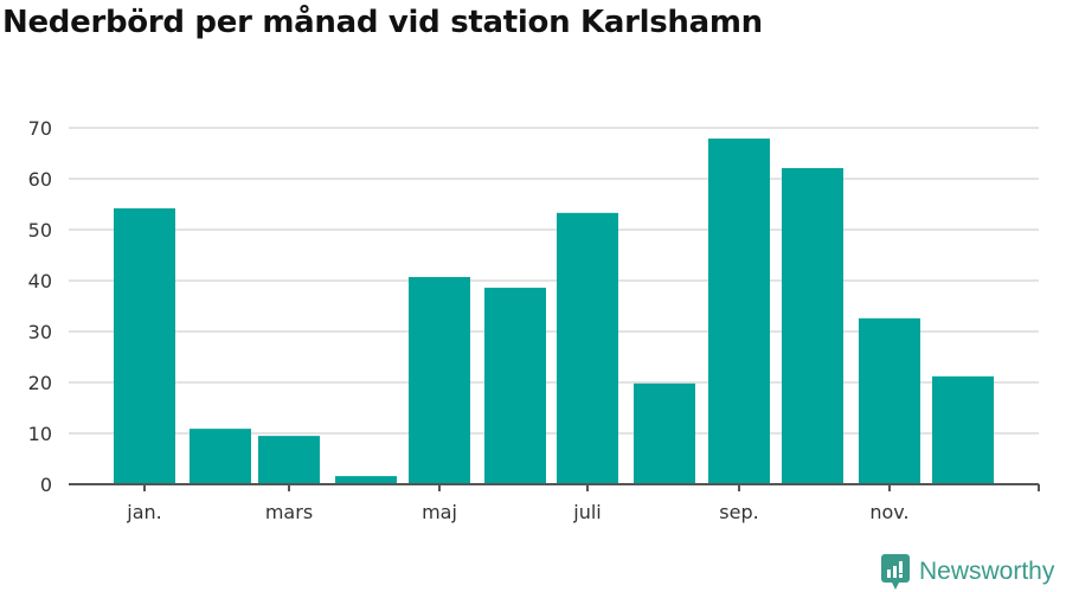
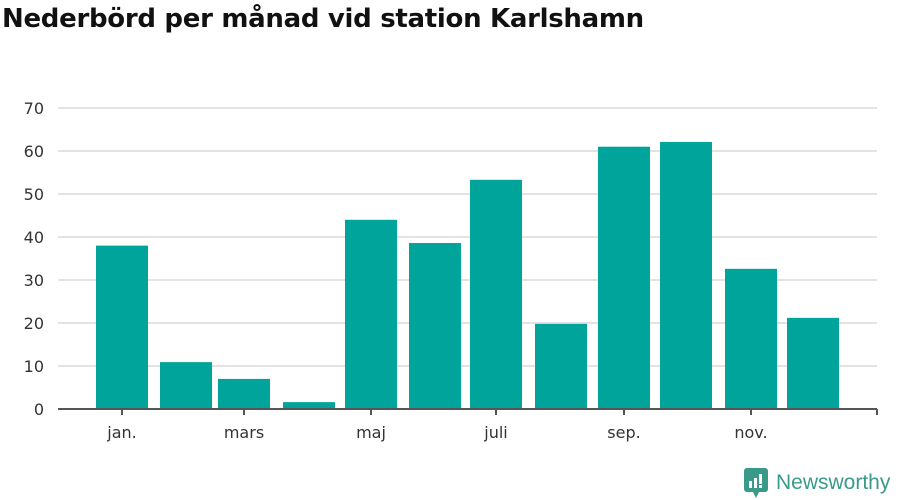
jan.: 54 -> 38
mars: 10 -> 7
maj: 41 -> 44
sep.: 68 -> 61
